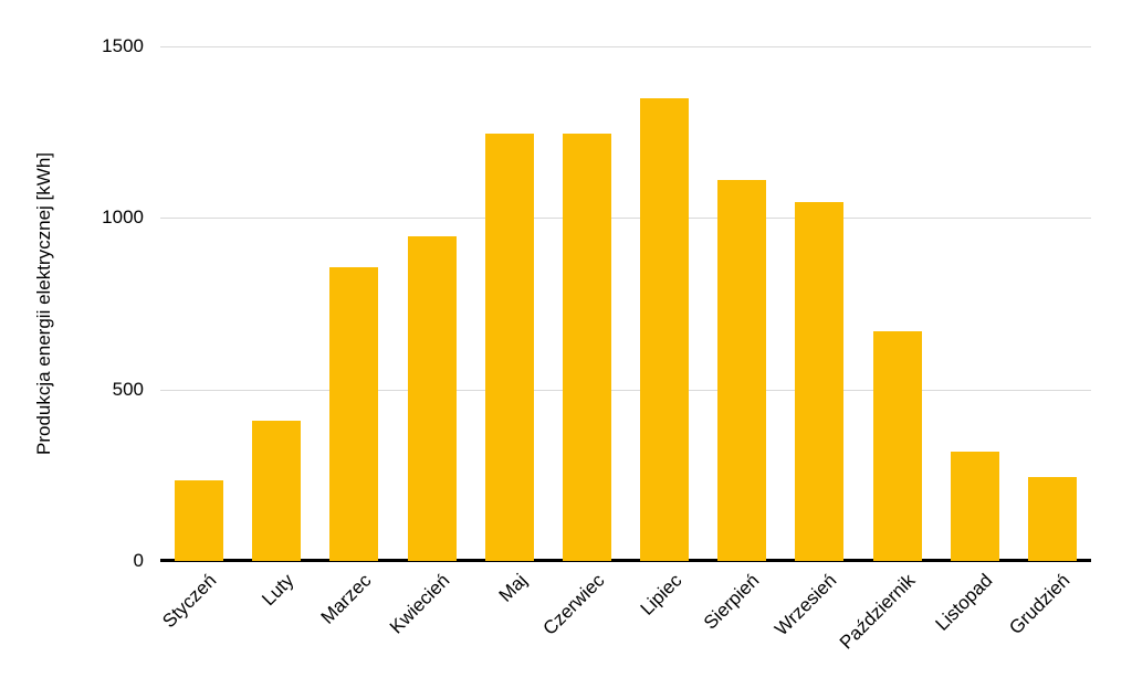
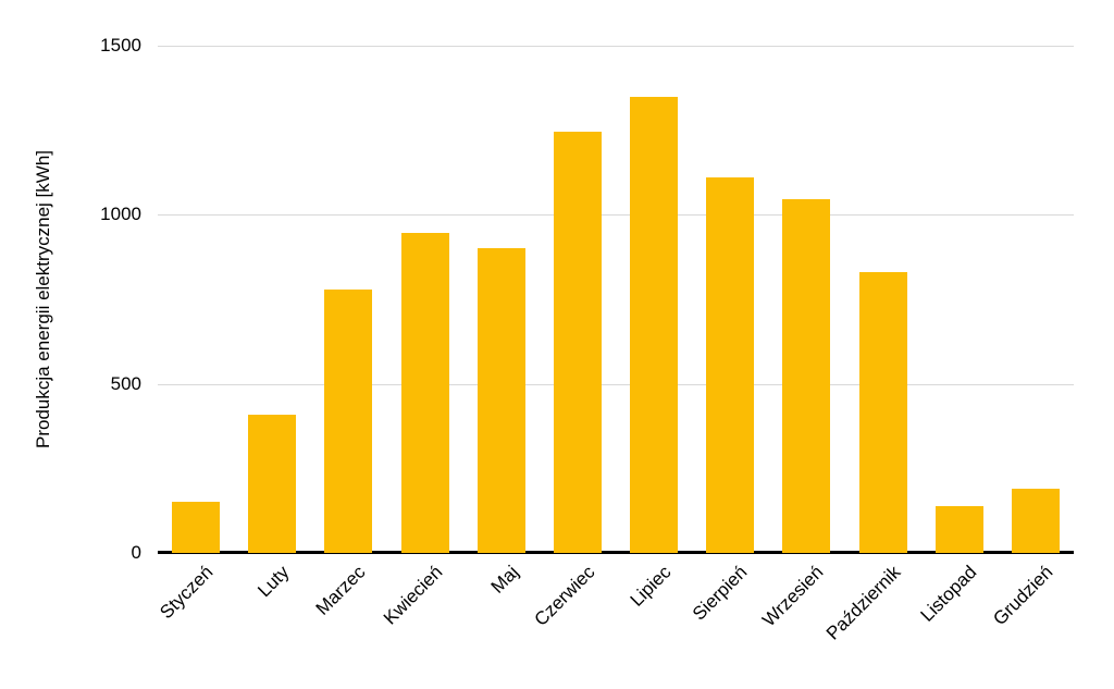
Styczeń: 240 -> 150
Marzec: 860 -> 780
Maj: 1240 -> 900
Październik: 670 -> 830
Listopad: 320 -> 140
Grudzień: 240 -> 190
